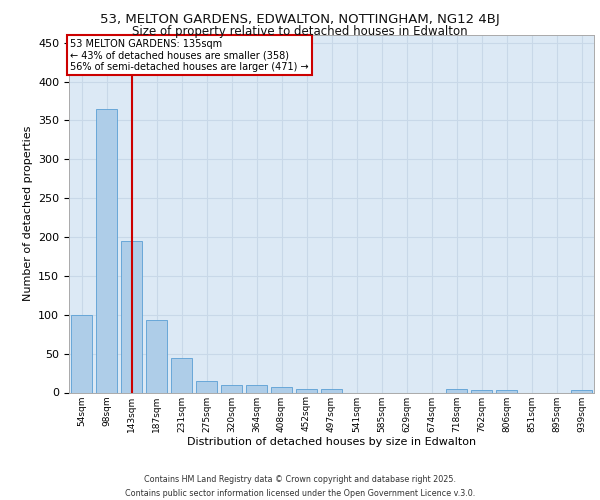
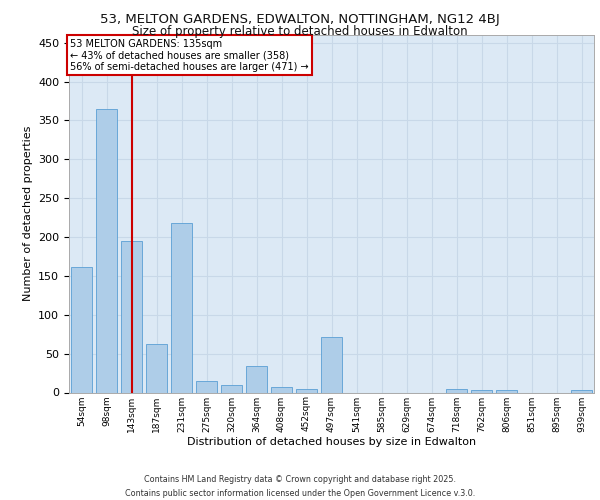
54sqm: 100 -> 162
187sqm: 93 -> 62
231sqm: 45 -> 218
364sqm: 10 -> 34
497sqm: 5 -> 72
